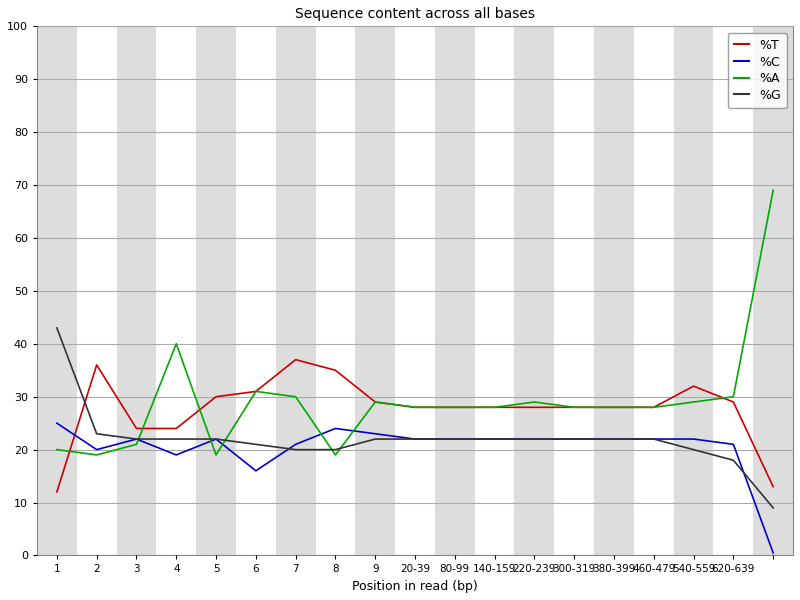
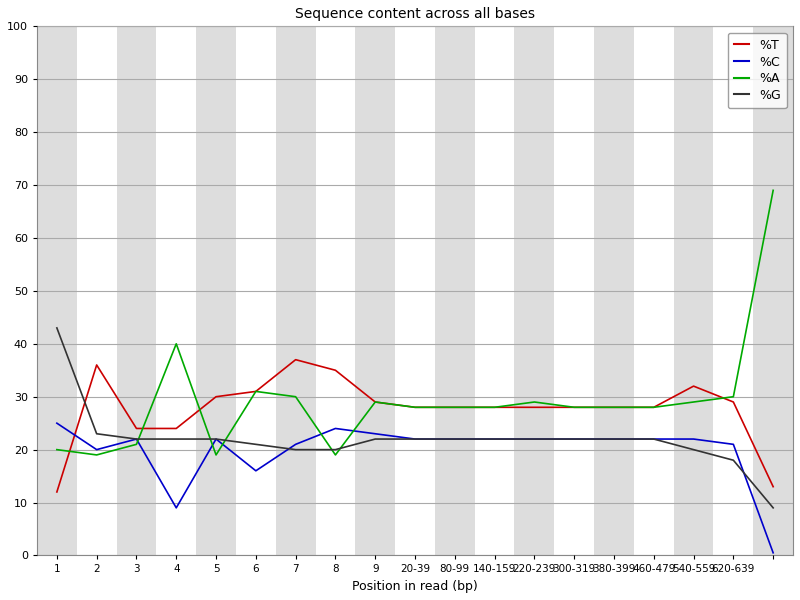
%C/4: 19.0 -> 9.0
